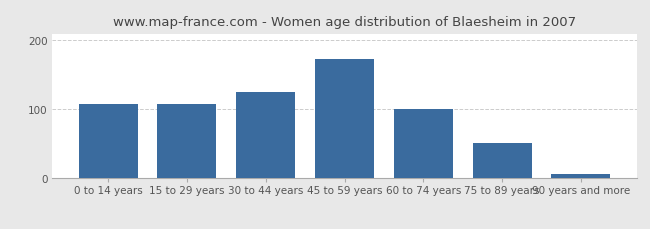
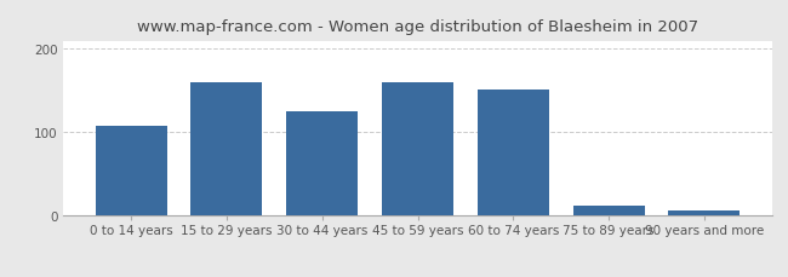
15 to 29 years: 108 -> 160
45 to 59 years: 173 -> 160
60 to 74 years: 101 -> 152
75 to 89 years: 52 -> 12
